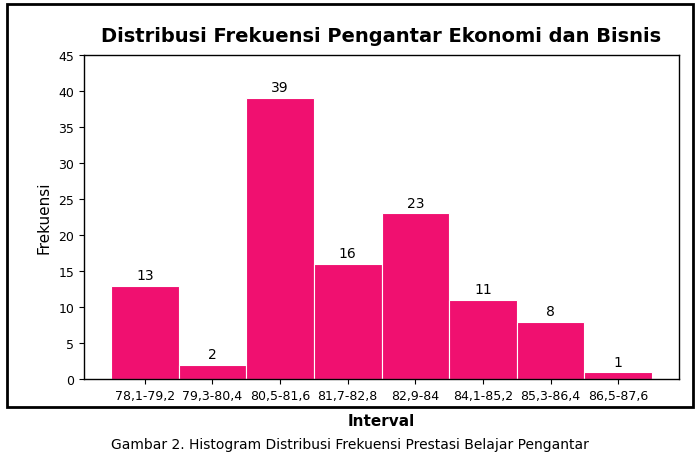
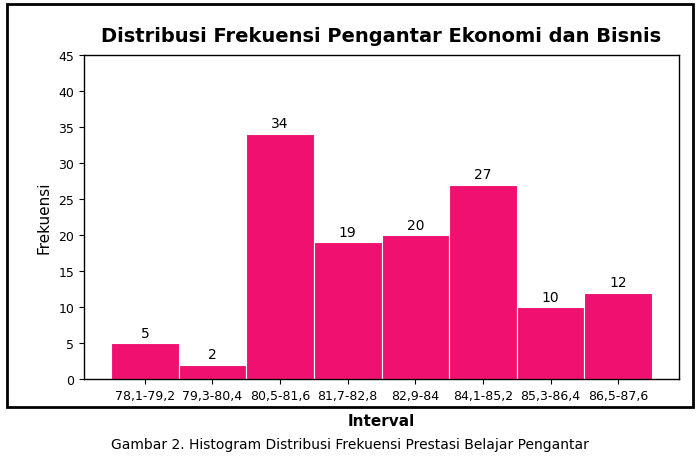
78,1-79,2: 13 -> 5
80,5-81,6: 39 -> 34
81,7-82,8: 16 -> 19
82,9-84: 23 -> 20
84,1-85,2: 11 -> 27
85,3-86,4: 8 -> 10
86,5-87,6: 1 -> 12
